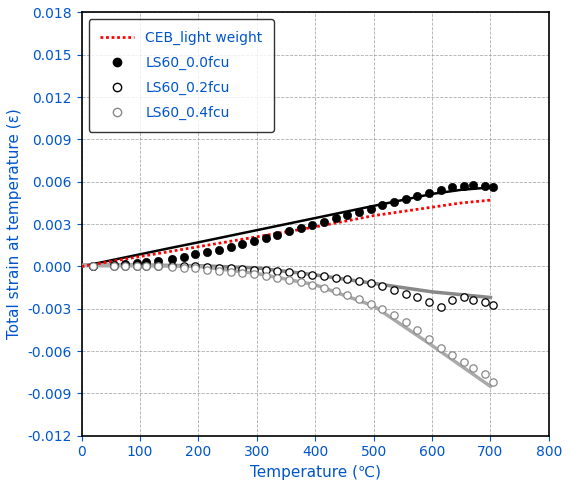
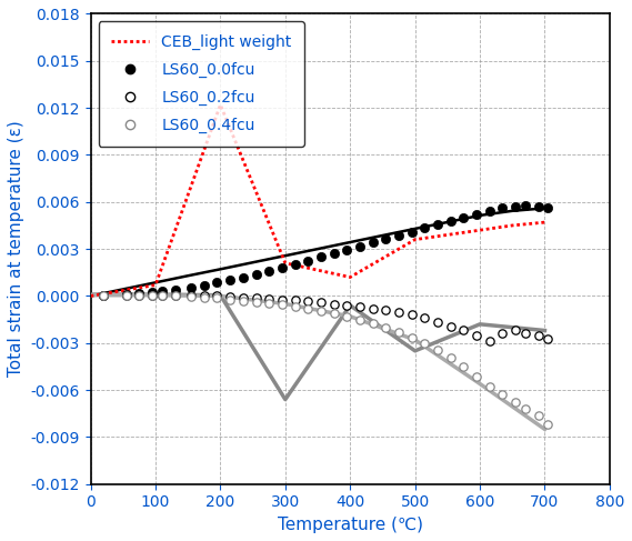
CEB_light weight/200: 0.0014 -> 0.0122
LS60_0.4fcu/300: -0.0001 -> -0.0066
CEB_light weight/400: 0.0028 -> 0.0012
LS60_0.4fcu/500: -0.0012 -> -0.0035
